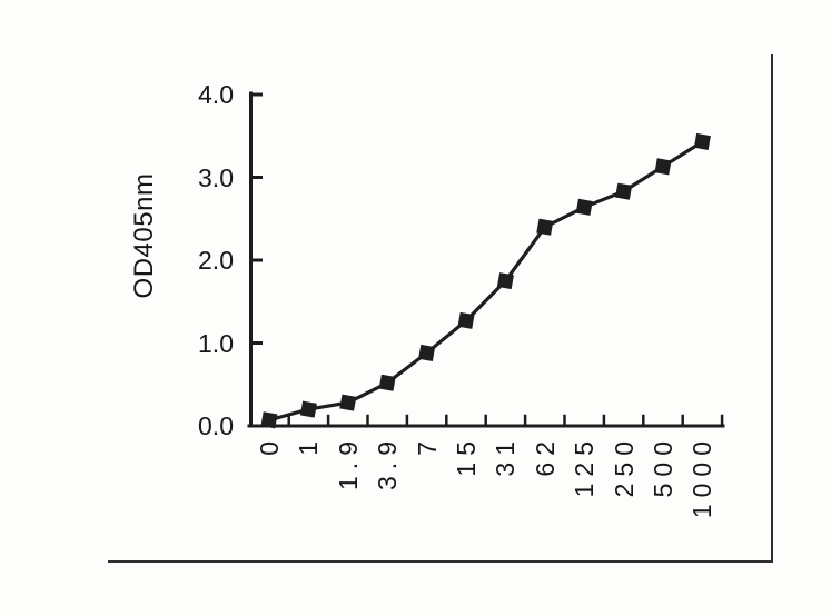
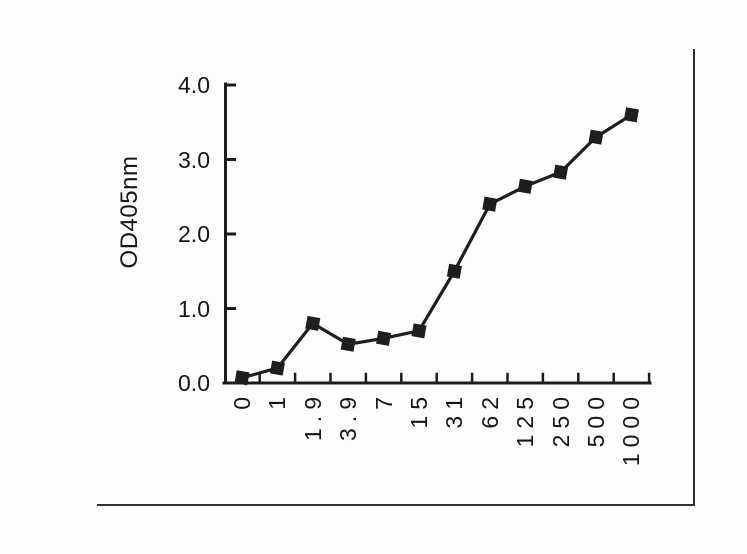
1.9: 0.3 -> 0.8
7: 0.9 -> 0.6
15: 1.3 -> 0.7
31: 1.8 -> 1.5
500: 3.1 -> 3.3
1000: 3.4 -> 3.6
